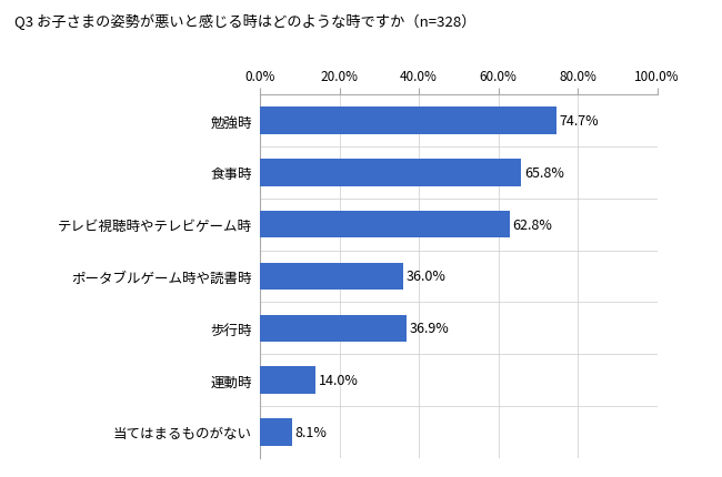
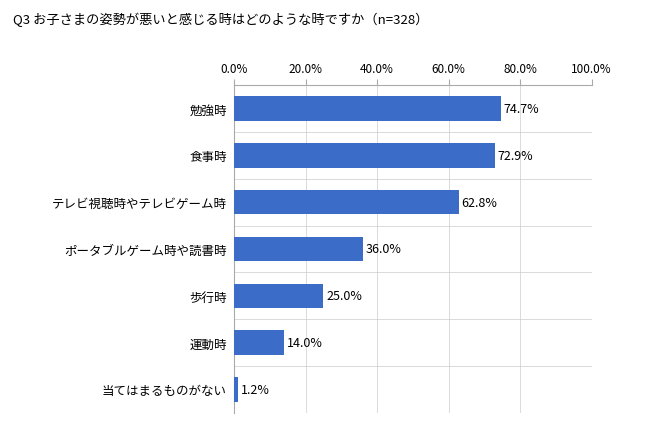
食事時: 65.8% -> 72.9%
歩行時: 36.9% -> 25.0%
当てはまるものがない: 8.1% -> 1.2%
